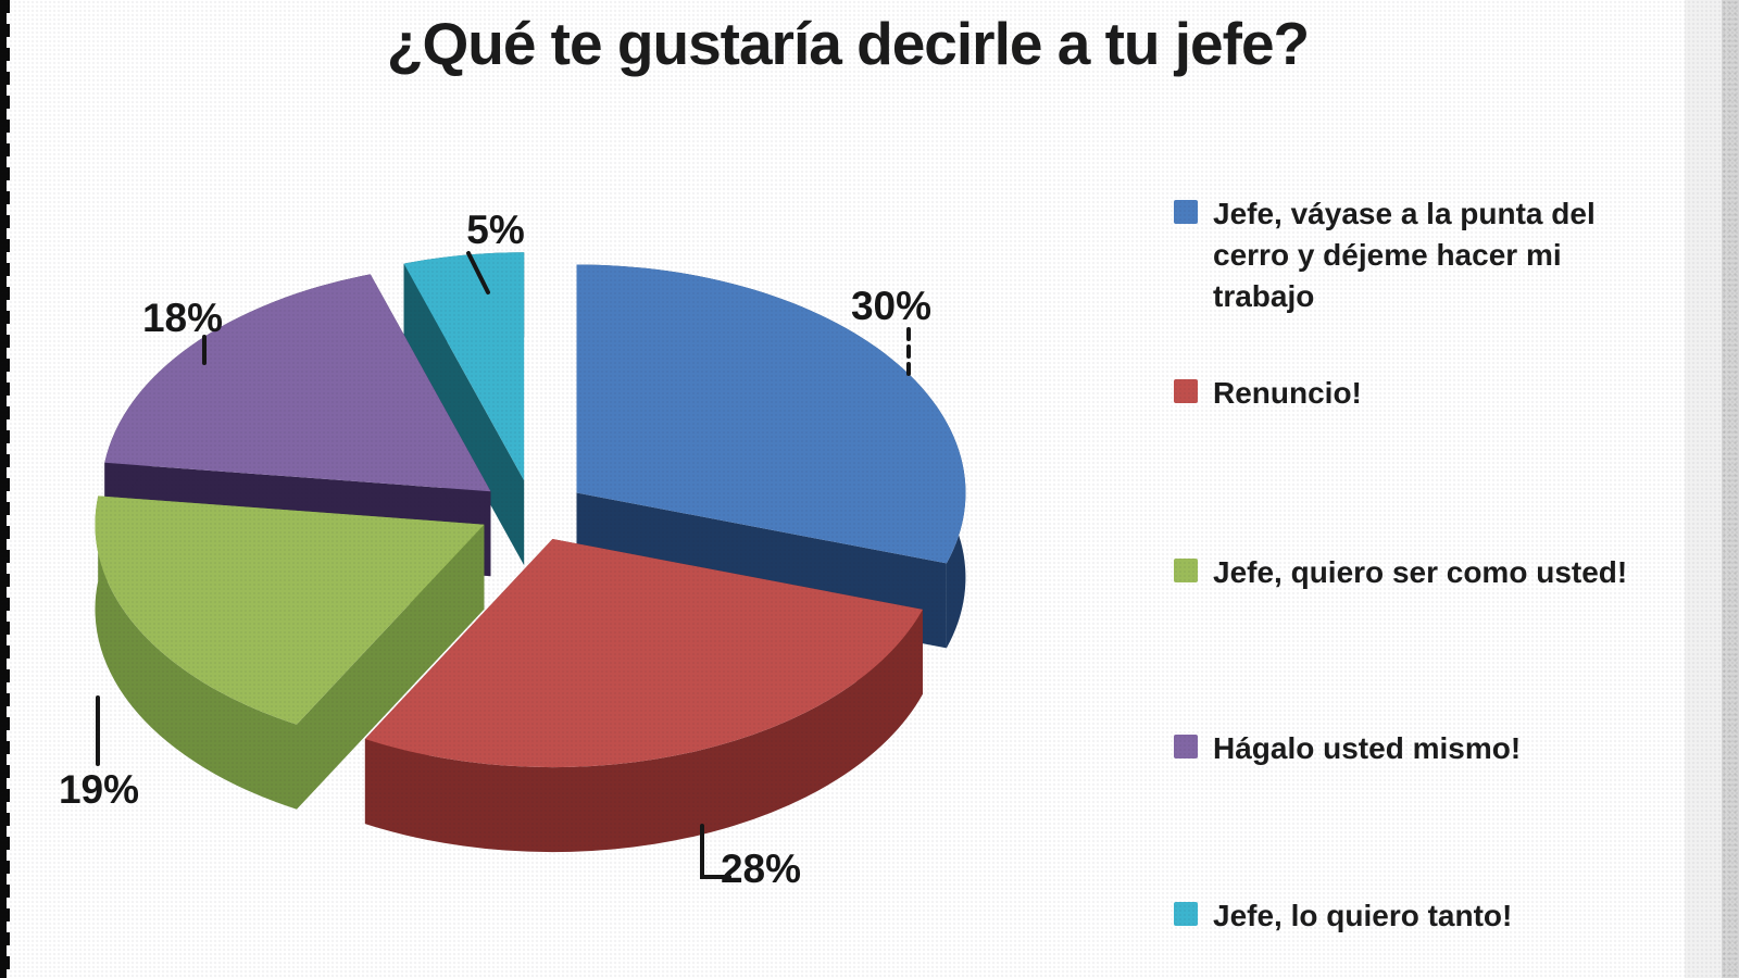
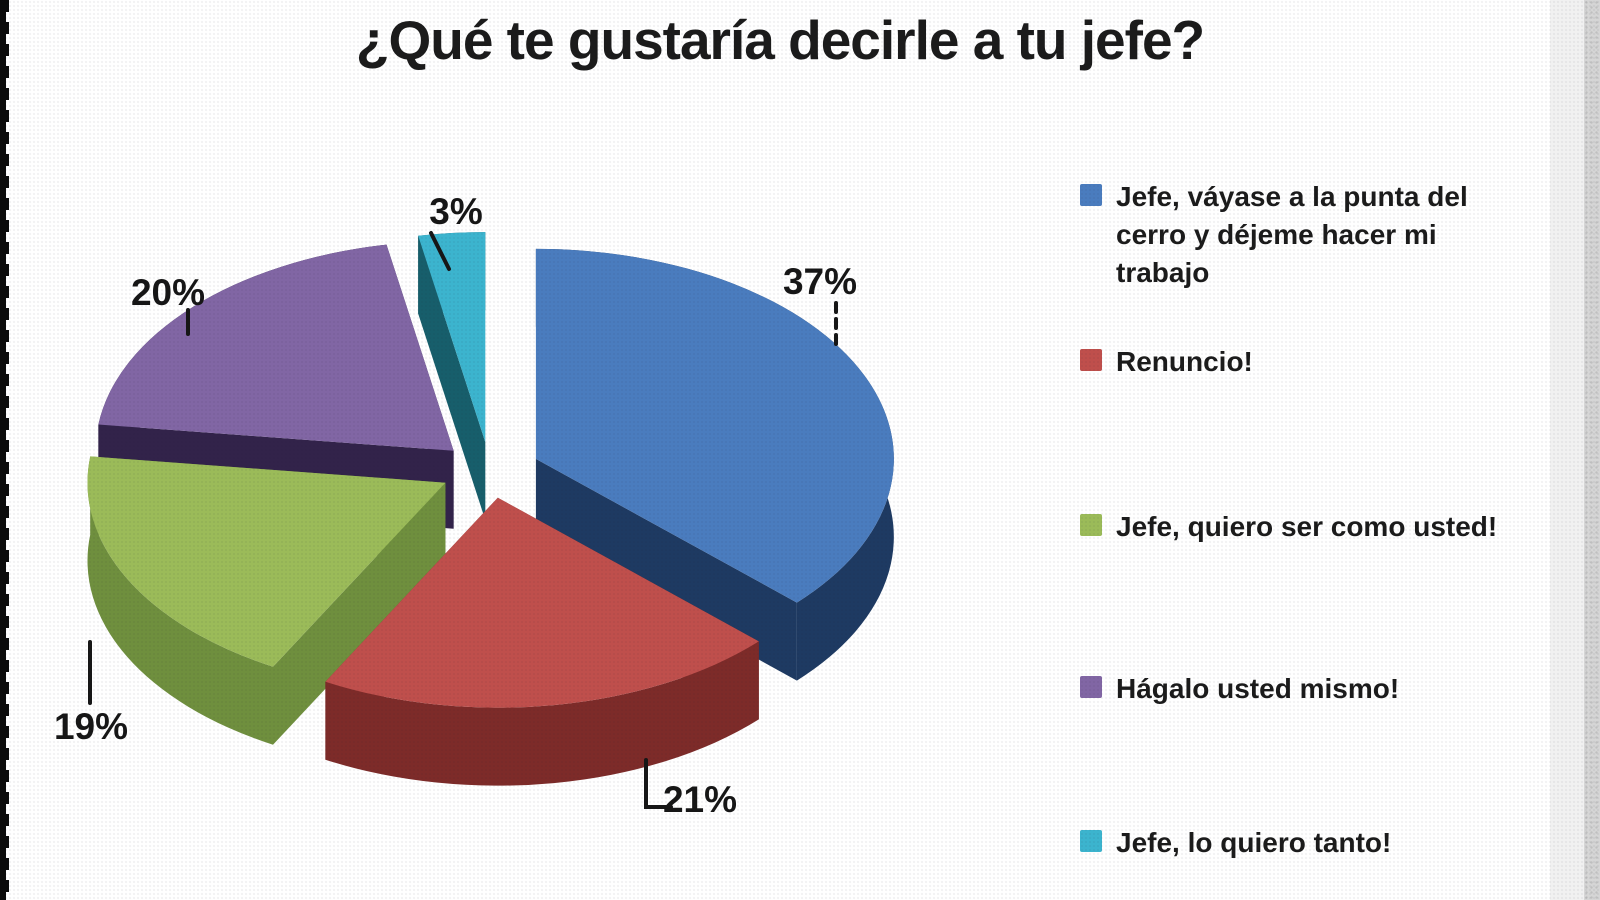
Jefe, váyase a la punta del cerro y déjeme hacer mi trabajo: 30% -> 37%
Renuncio!: 28% -> 21%
Hágalo usted mismo!: 18% -> 20%
Jefe, lo quiero tanto!: 5% -> 3%
